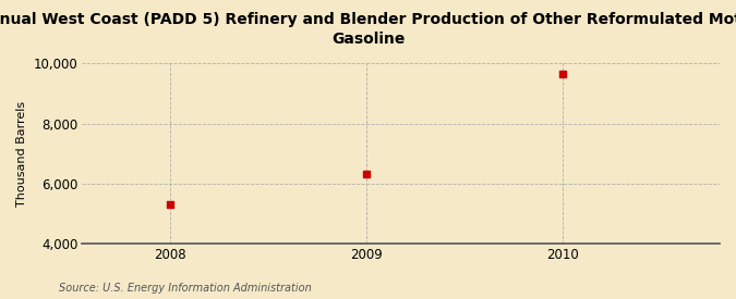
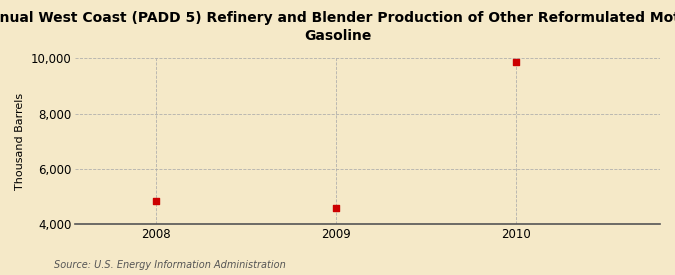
2008: 5,300 -> 4,820
2009: 6,300 -> 4,560
2010: 9,650 -> 9,880
